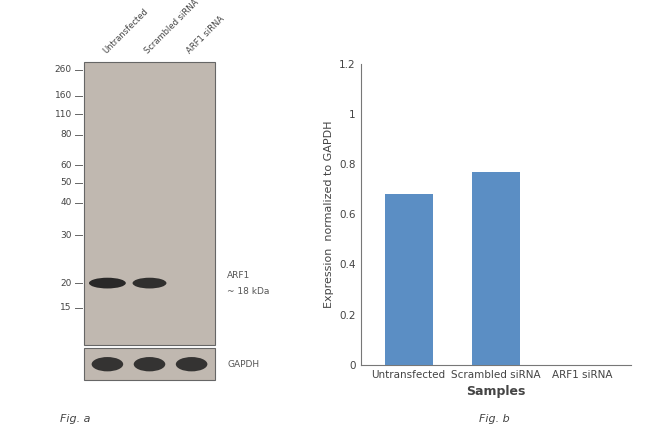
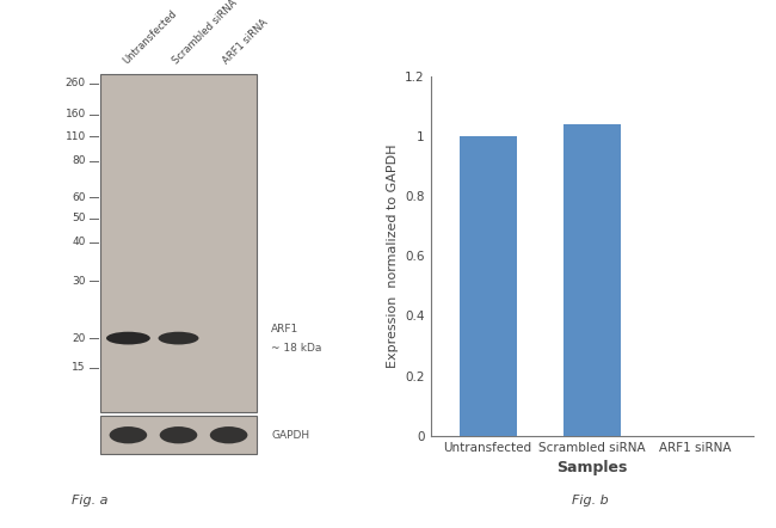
Untransfected: 0.68 -> 1.00
Scrambled siRNA: 0.77 -> 1.04
